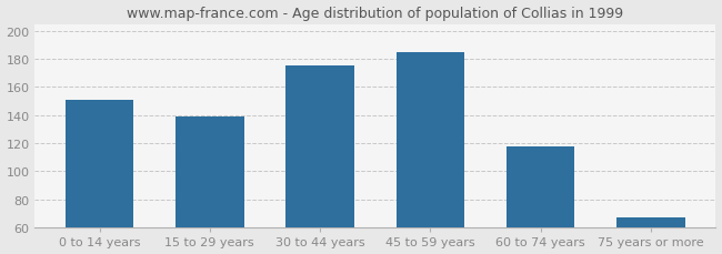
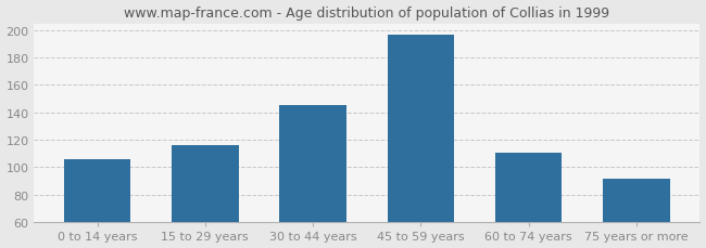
0 to 14 years: 151 -> 106
15 to 29 years: 139 -> 116
30 to 44 years: 175 -> 145
45 to 59 years: 185 -> 197
60 to 74 years: 118 -> 111
75 years or more: 67 -> 92
